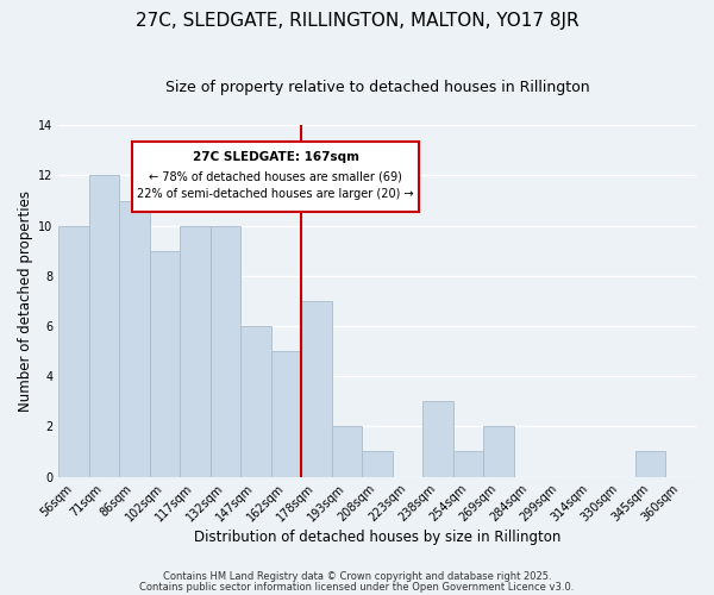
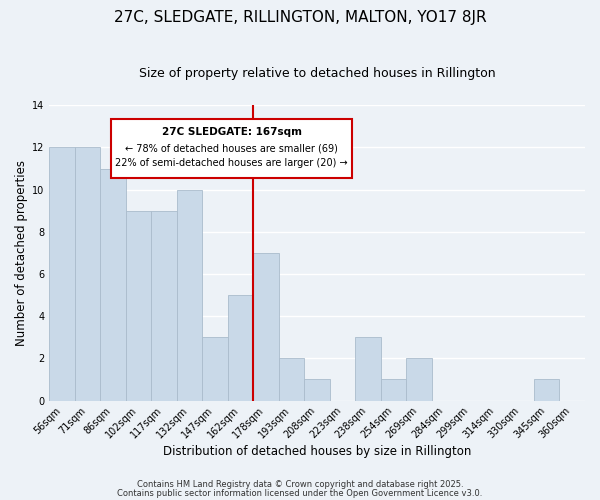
56sqm: 10 -> 12
117sqm: 10 -> 9
147sqm: 6 -> 3
